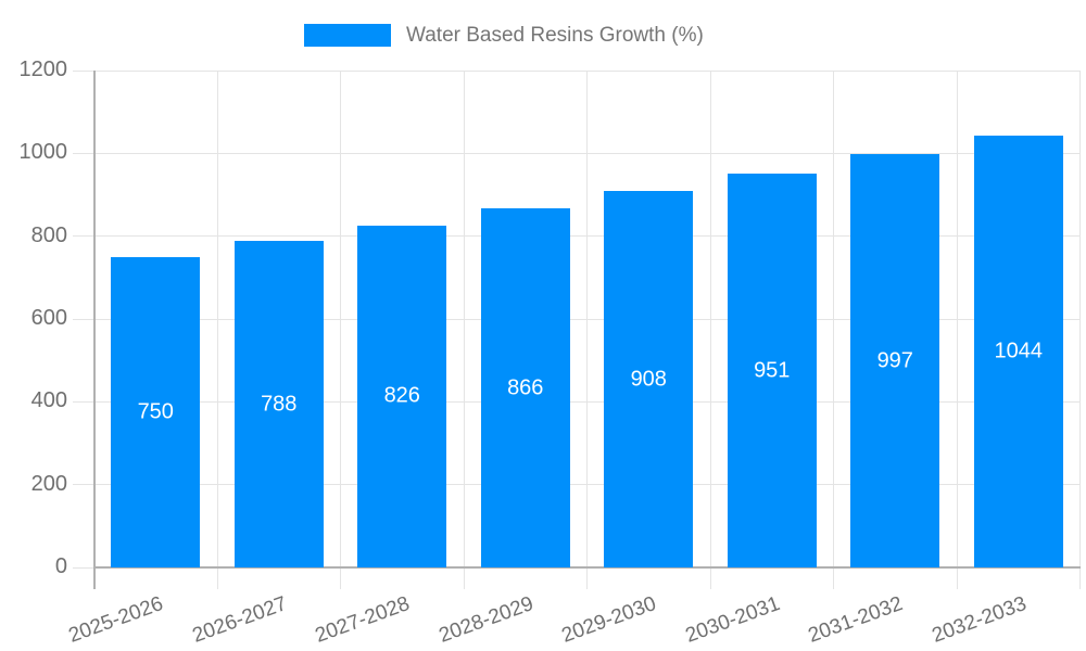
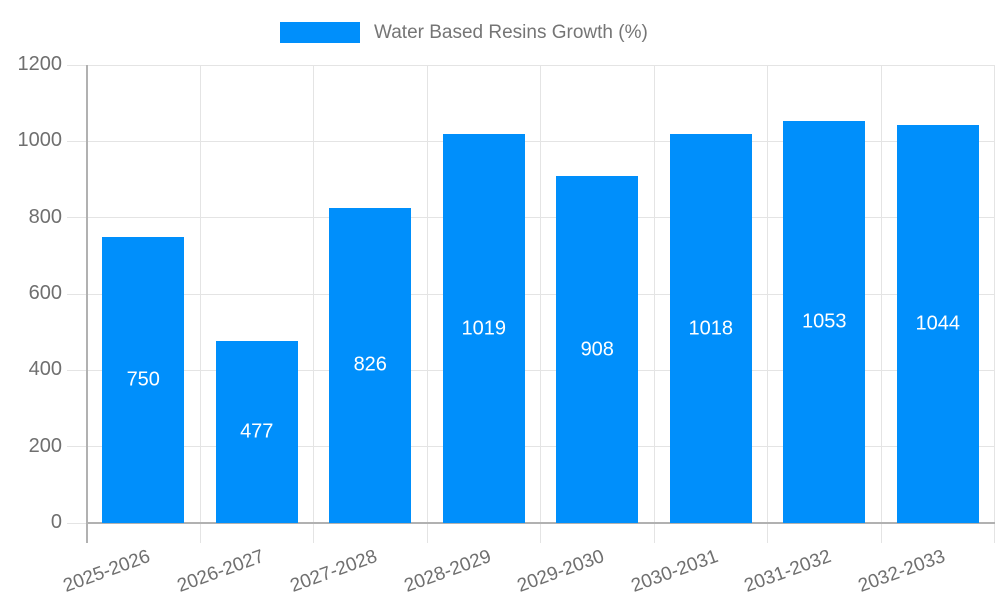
2026-2027: 788 -> 477
2028-2029: 866 -> 1019
2030-2031: 951 -> 1018
2031-2032: 997 -> 1053
